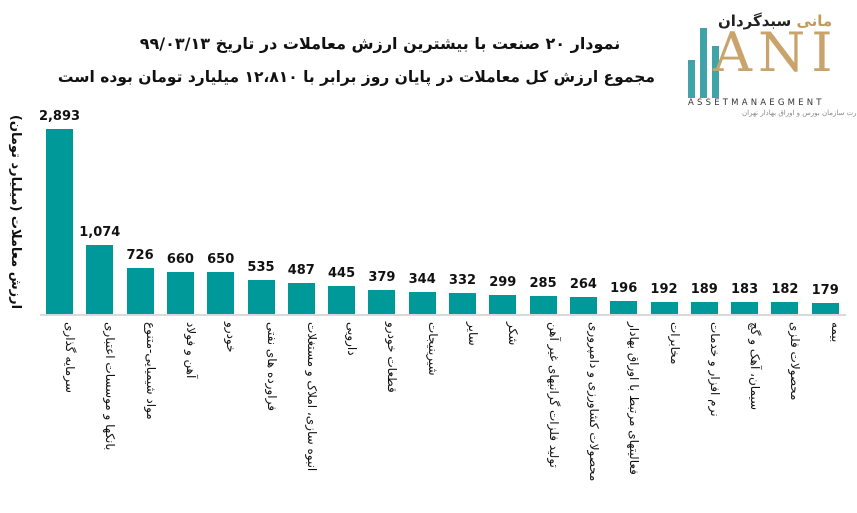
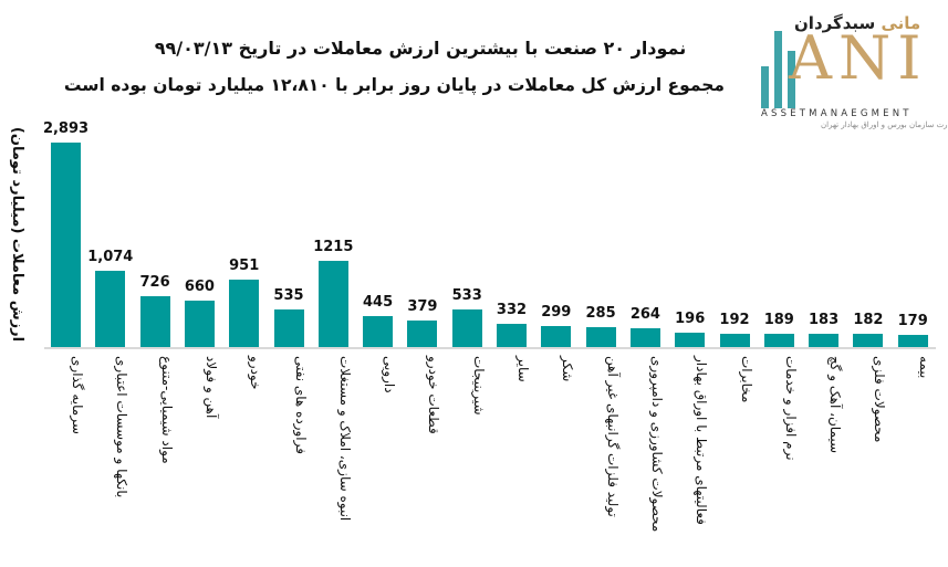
خودرو: 650 -> 951
انبوه سازی، املاک و مستغلات: 487 -> 1215
شیرینیجات: 344 -> 533
